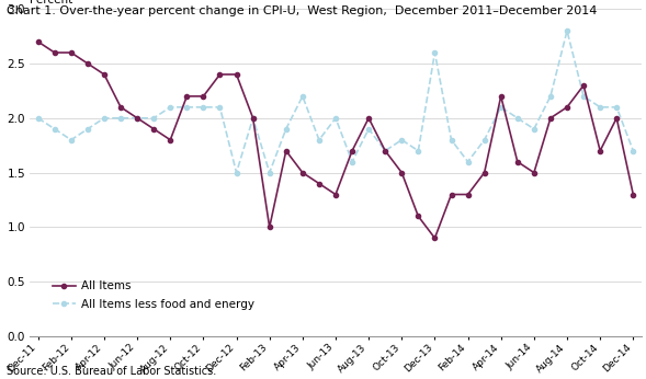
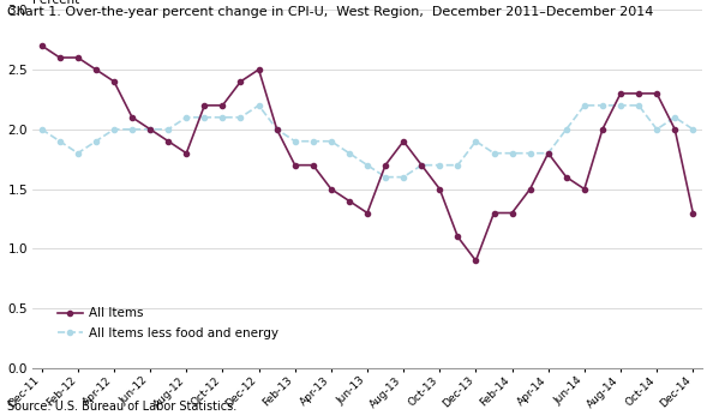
All Items/Dec-12: 2.4 -> 2.5
All Items less food and energy/Dec-12: 1.5 -> 2.2
All Items/Feb-13: 1.0 -> 1.7
All Items less food and energy/Feb-13: 1.5 -> 1.9
All Items less food and energy/Apr-13: 2.2 -> 1.9
All Items less food and energy/Jun-13: 2.0 -> 1.7
All Items/Aug-13: 2.0 -> 1.9
All Items less food and energy/Aug-13: 1.9 -> 1.6
All Items less food and energy/Oct-13: 1.8 -> 1.7
All Items less food and energy/Dec-13: 2.6 -> 1.9
All Items less food and energy/Feb-14: 1.6 -> 1.8
All Items/Apr-14: 2.2 -> 1.8
All Items less food and energy/Apr-14: 2.1 -> 1.8
All Items less food and energy/Jun-14: 1.9 -> 2.2
All Items/Aug-14: 2.1 -> 2.3
All Items less food and energy/Aug-14: 2.8 -> 2.2
All Items/Oct-14: 1.7 -> 2.3
All Items less food and energy/Oct-14: 2.1 -> 2.0
All Items less food and energy/Dec-14: 1.7 -> 2.0
